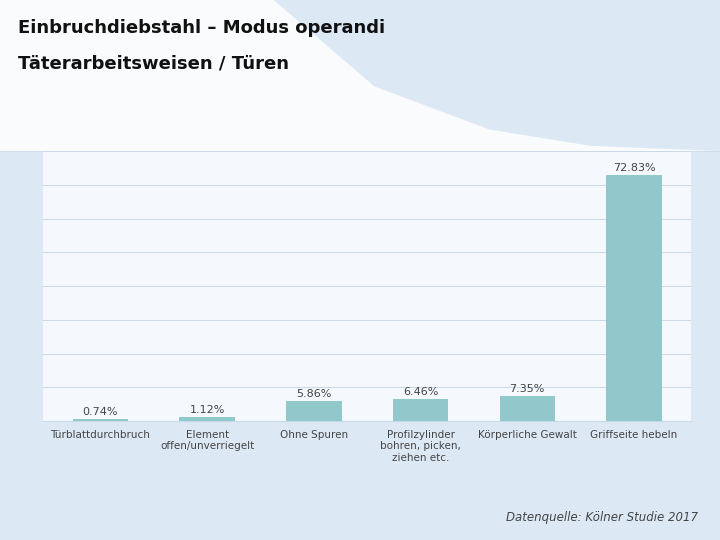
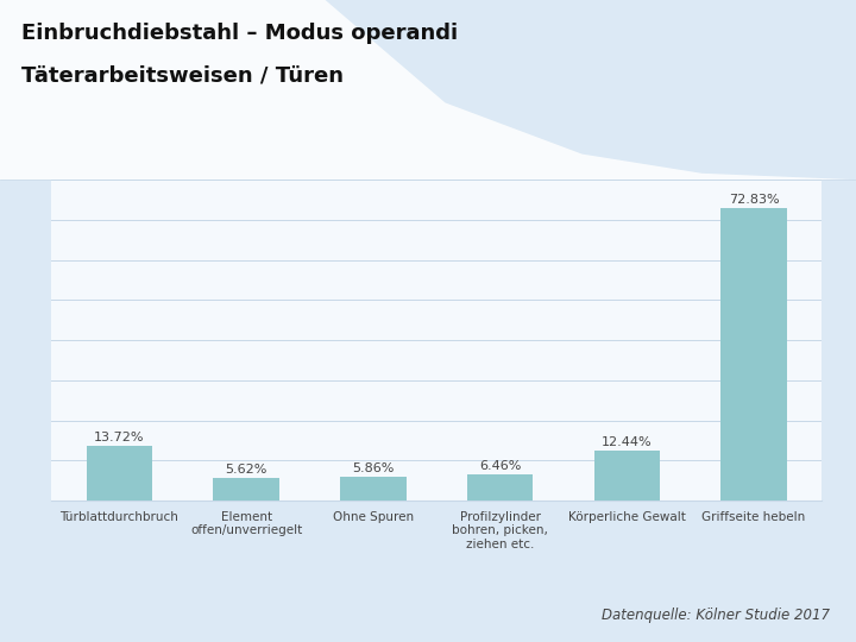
Türblattdurchbruch: 0.74% -> 13.72%
Element offen/unverriegelt: 1.12% -> 5.62%
Körperliche Gewalt: 7.35% -> 12.44%
